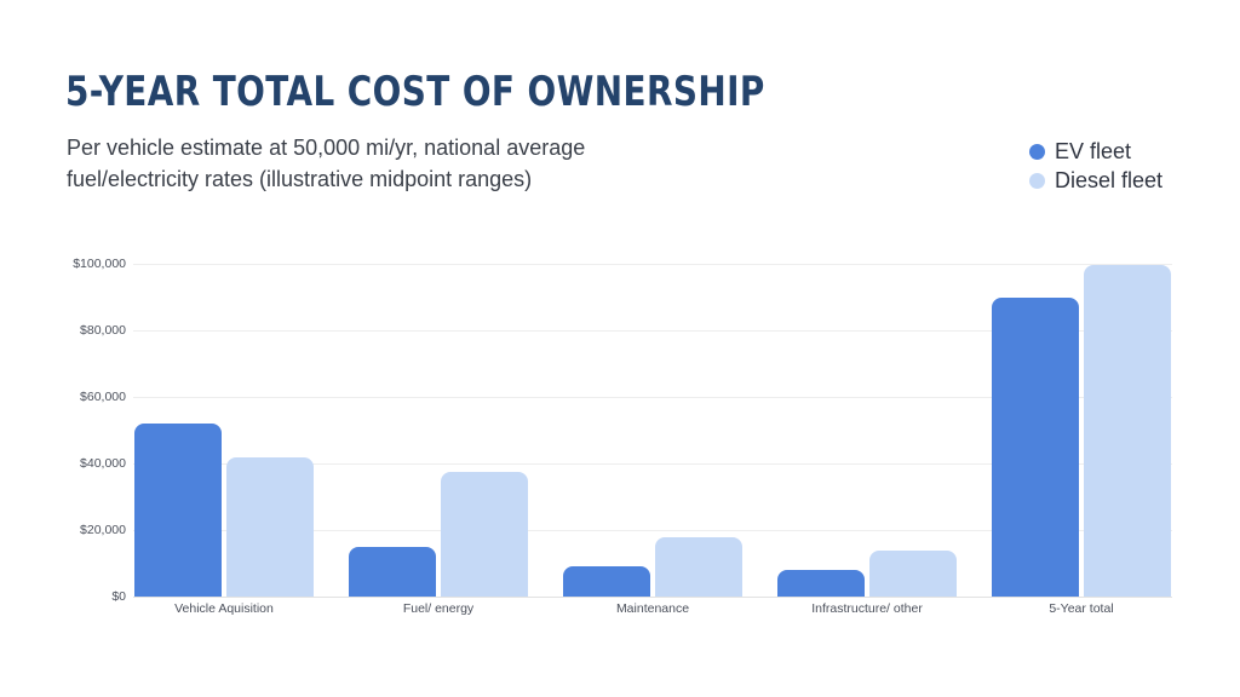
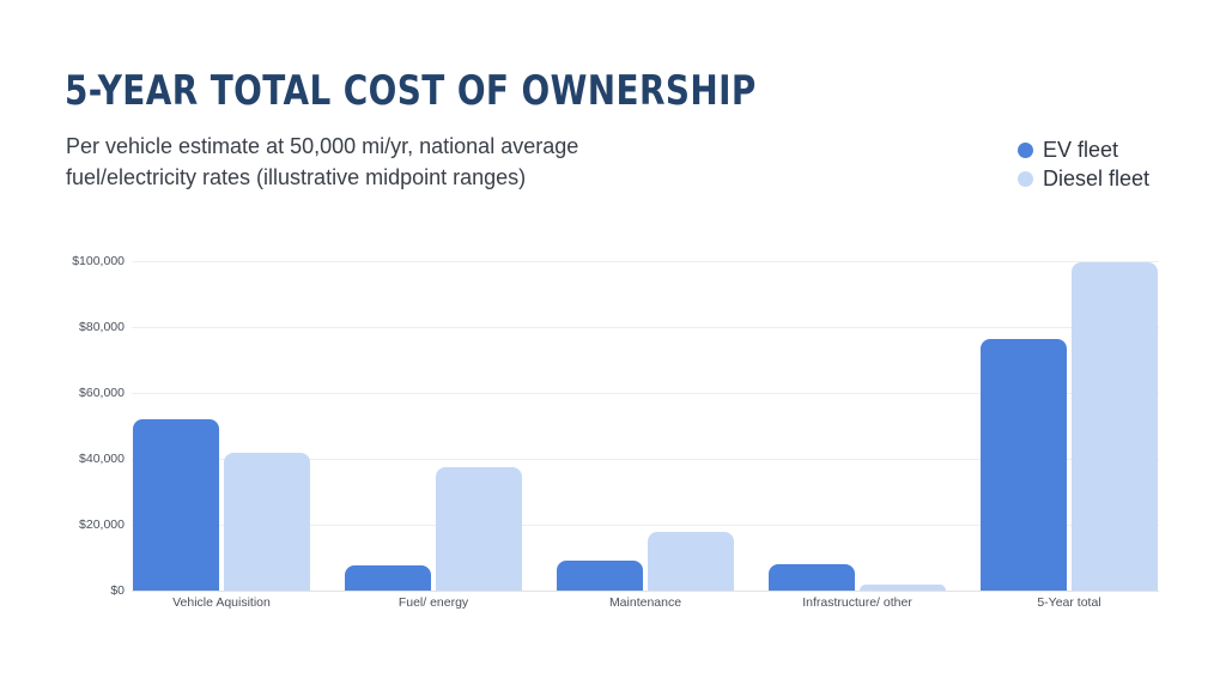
EV fleet/Fuel/ energy: $15000 -> $8000
Diesel fleet/Infrastructure/ other: $14000 -> $2000
EV fleet/5-Year total: $90000 -> $76000
